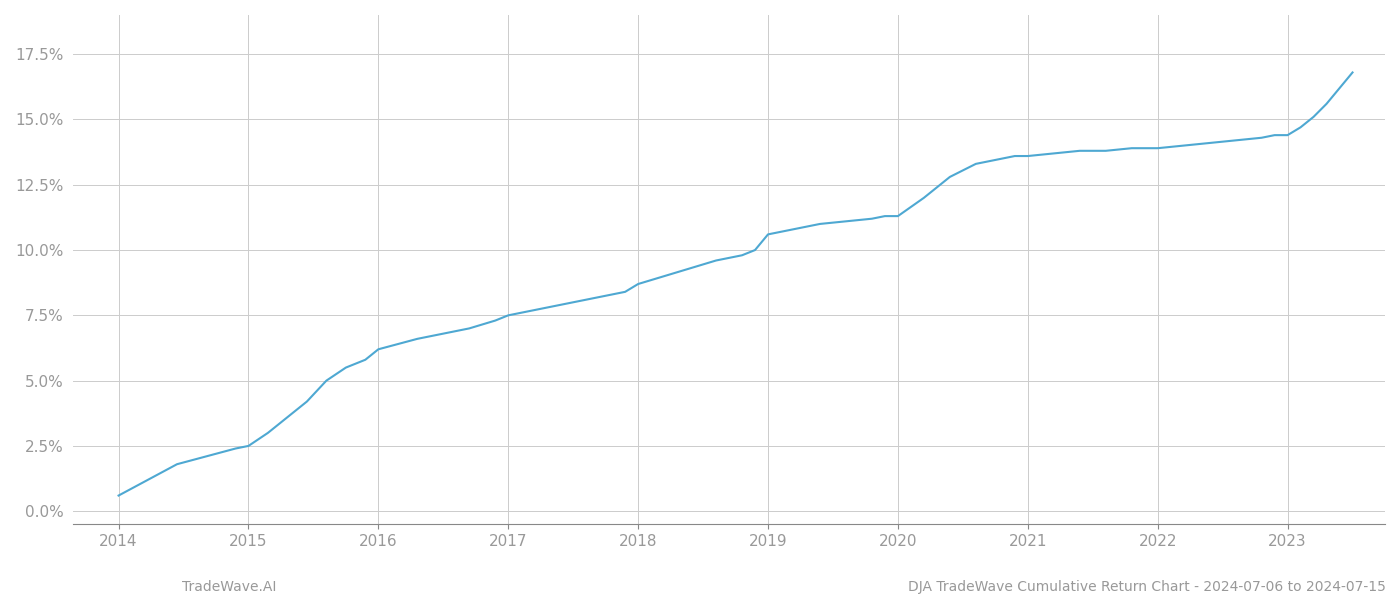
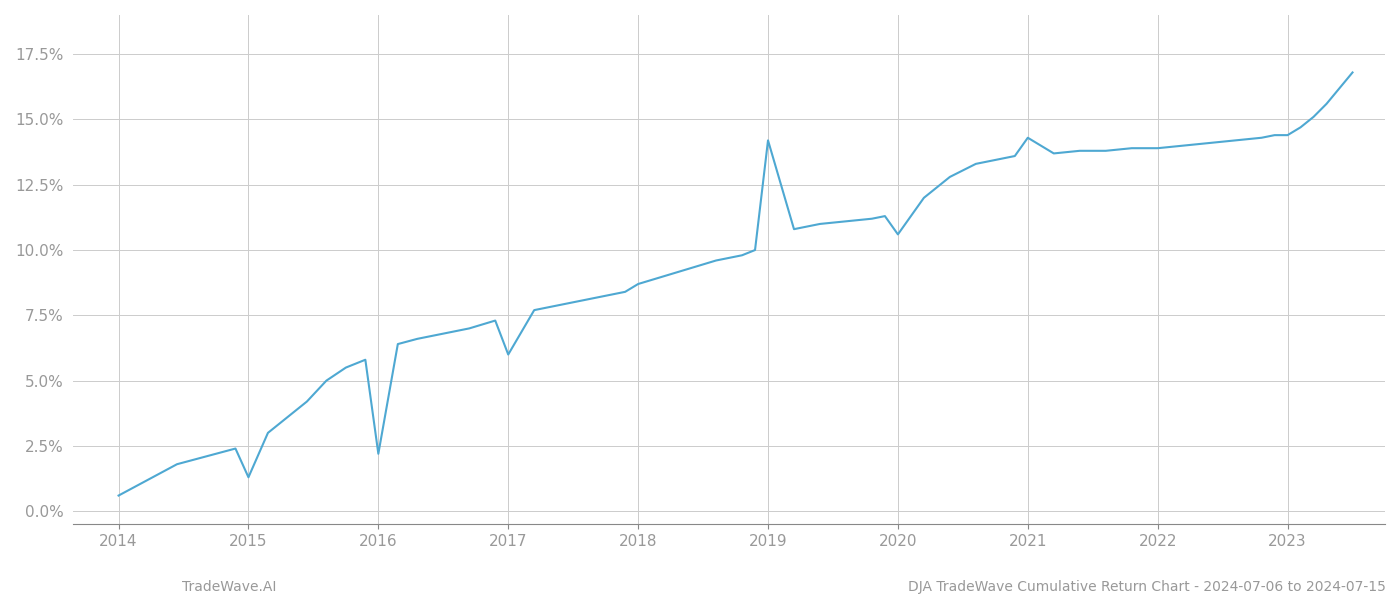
2015: 2.5% -> 1.3%
2016: 6.2% -> 2.2%
2017: 7.5% -> 6.0%
2019: 10.6% -> 14.2%
2020: 11.3% -> 10.6%
2021: 13.6% -> 14.3%
